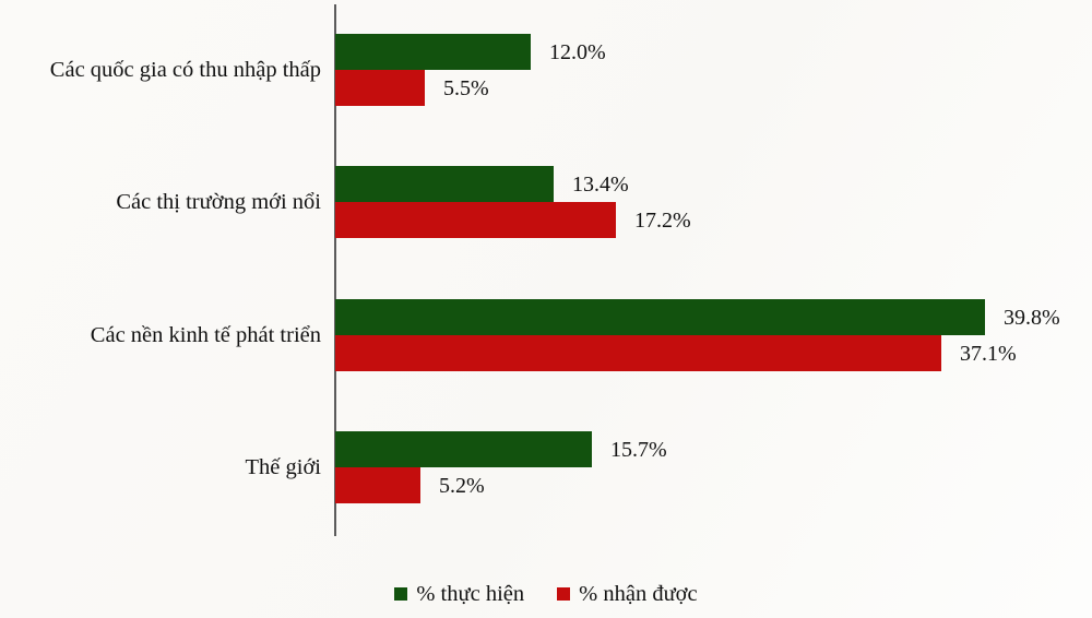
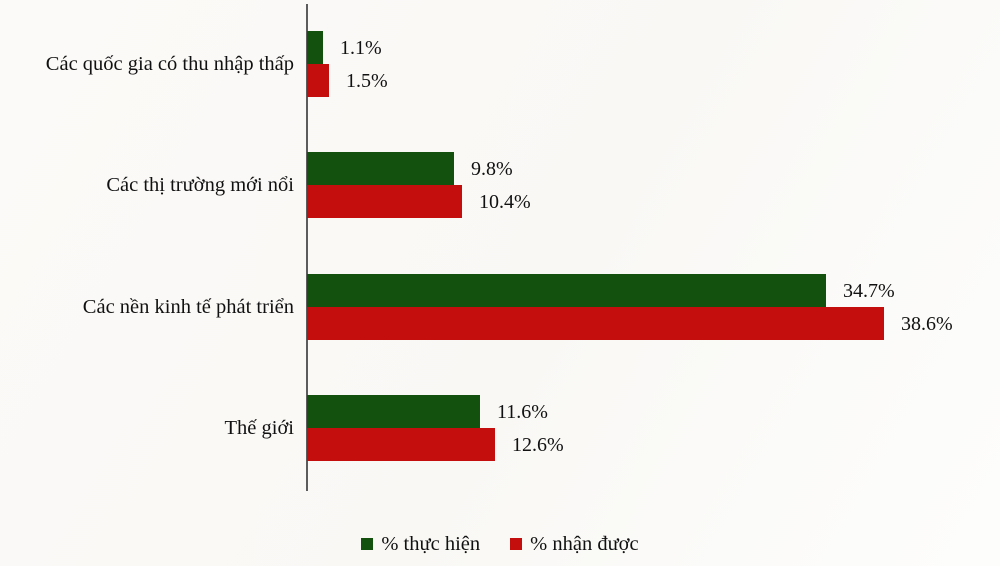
% thực hiện/Các quốc gia có thu nhập thấp: 12.0% -> 1.1%
% nhận được/Các quốc gia có thu nhập thấp: 5.5% -> 1.5%
% thực hiện/Các thị trường mới nổi: 13.4% -> 9.8%
% nhận được/Các thị trường mới nổi: 17.2% -> 10.4%
% thực hiện/Các nền kinh tế phát triển: 39.8% -> 34.7%
% nhận được/Các nền kinh tế phát triển: 37.1% -> 38.6%
% thực hiện/Thế giới: 15.7% -> 11.6%
% nhận được/Thế giới: 5.2% -> 12.6%
